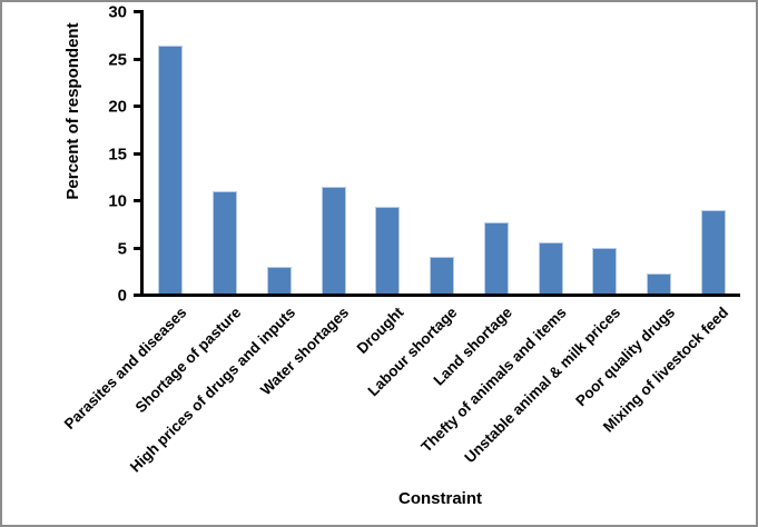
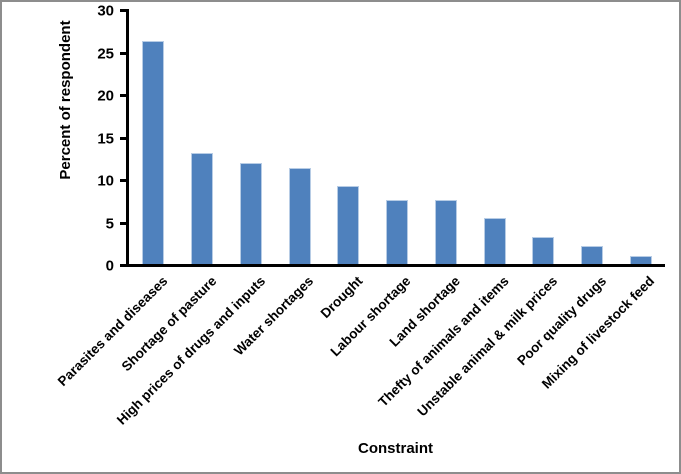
Shortage of pasture: 11 -> 13
High prices of drugs and inputs: 3 -> 12
Labour shortage: 4 -> 8
Unstable animal & milk prices: 5 -> 3
Mixing of livestock feed: 9 -> 1
